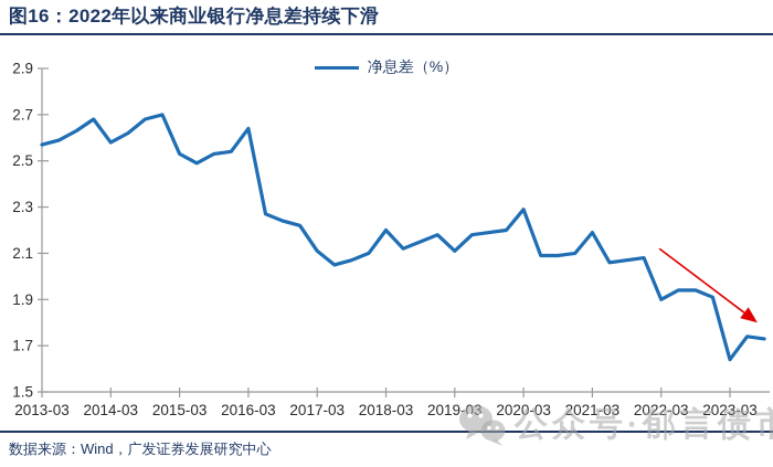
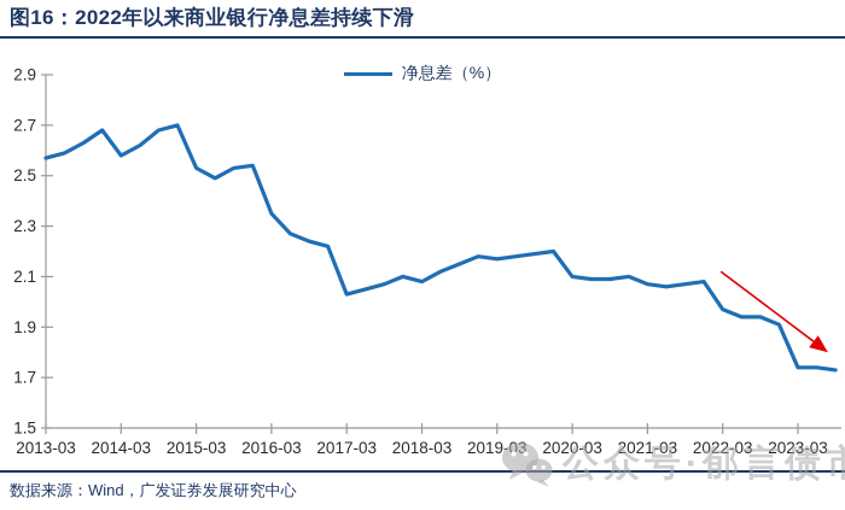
2016-03: 2.64 -> 2.35
2017-03: 2.11 -> 2.03
2018-03: 2.20 -> 2.08
2019-03: 2.11 -> 2.17
2020-03: 2.29 -> 2.10
2021-03: 2.19 -> 2.07
2022-03: 1.90 -> 1.97
2023-03: 1.64 -> 1.74
